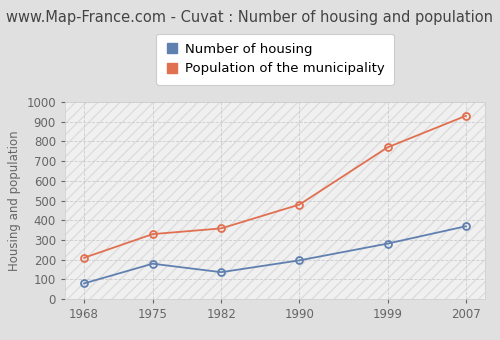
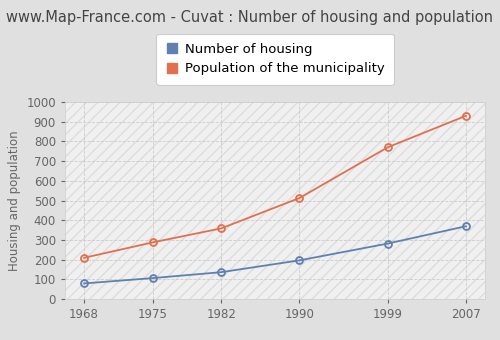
Number of housing/1975: 180 -> 110
Population of the municipality/1975: 330 -> 290
Population of the municipality/1990: 480 -> 510
